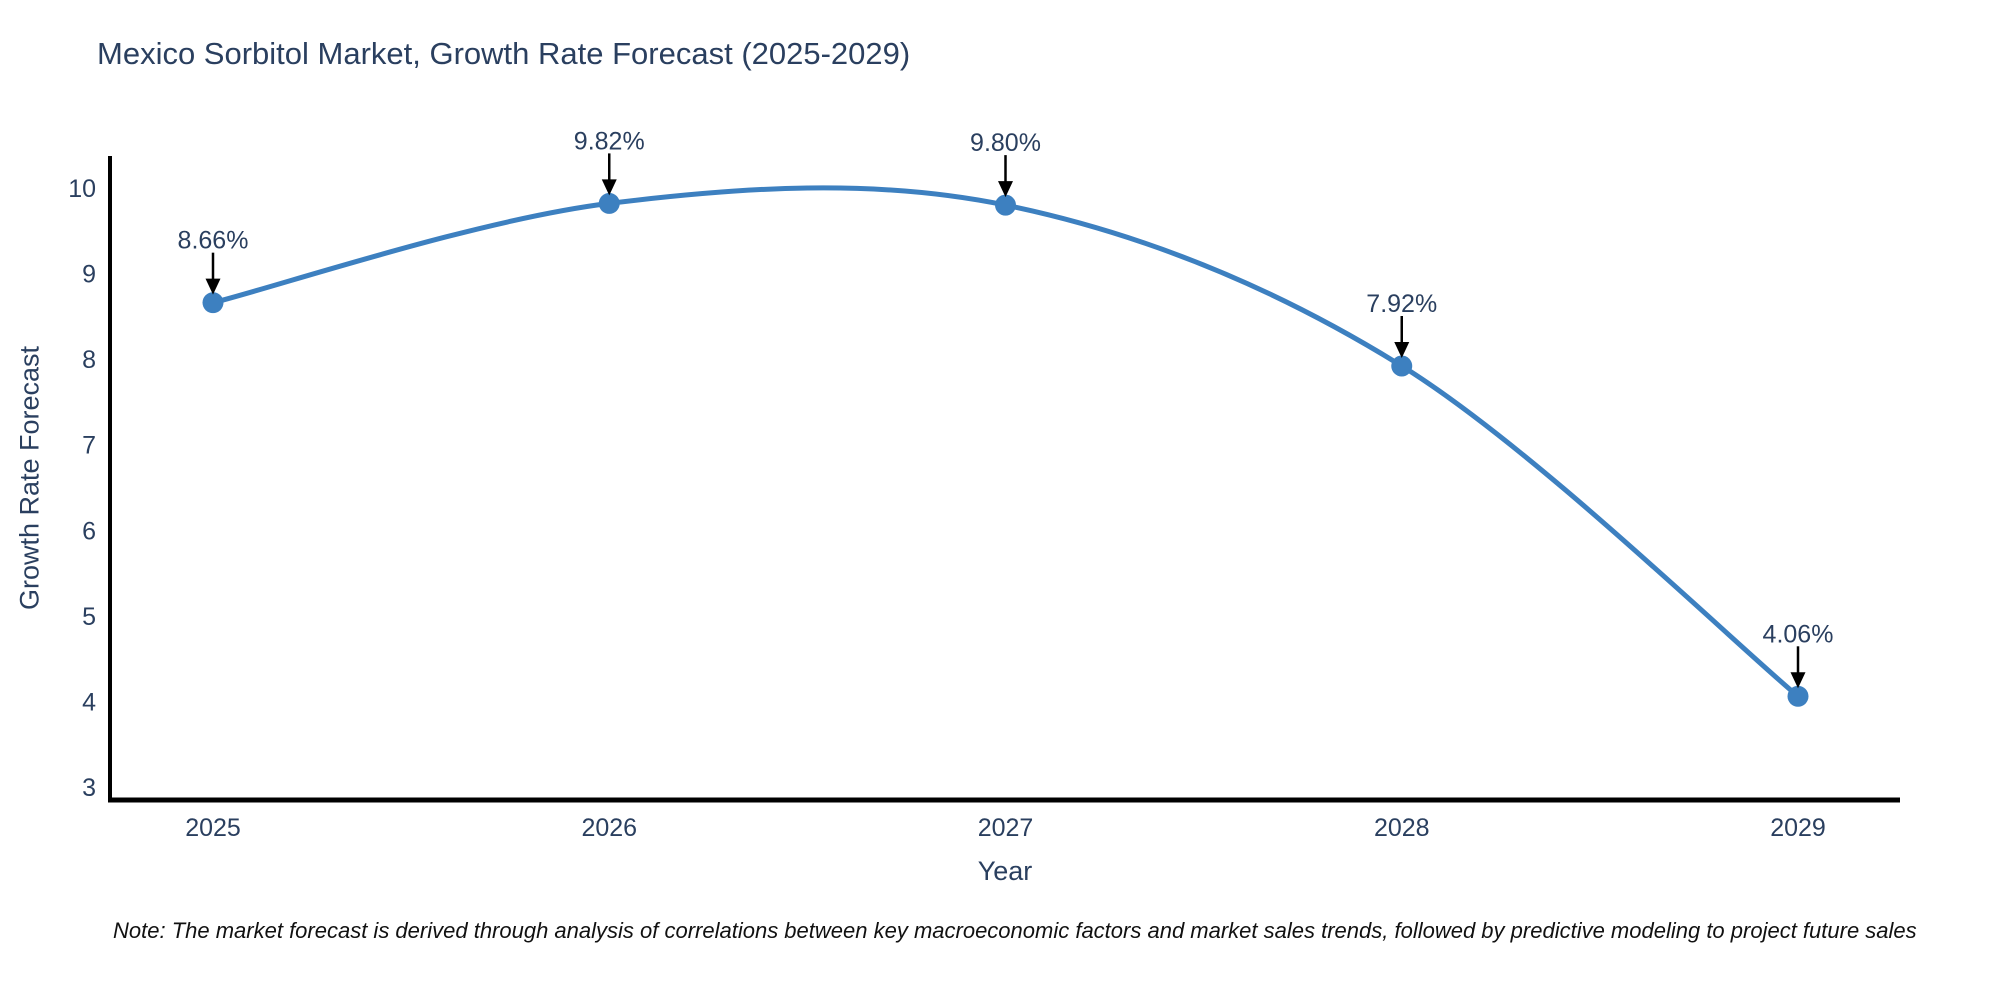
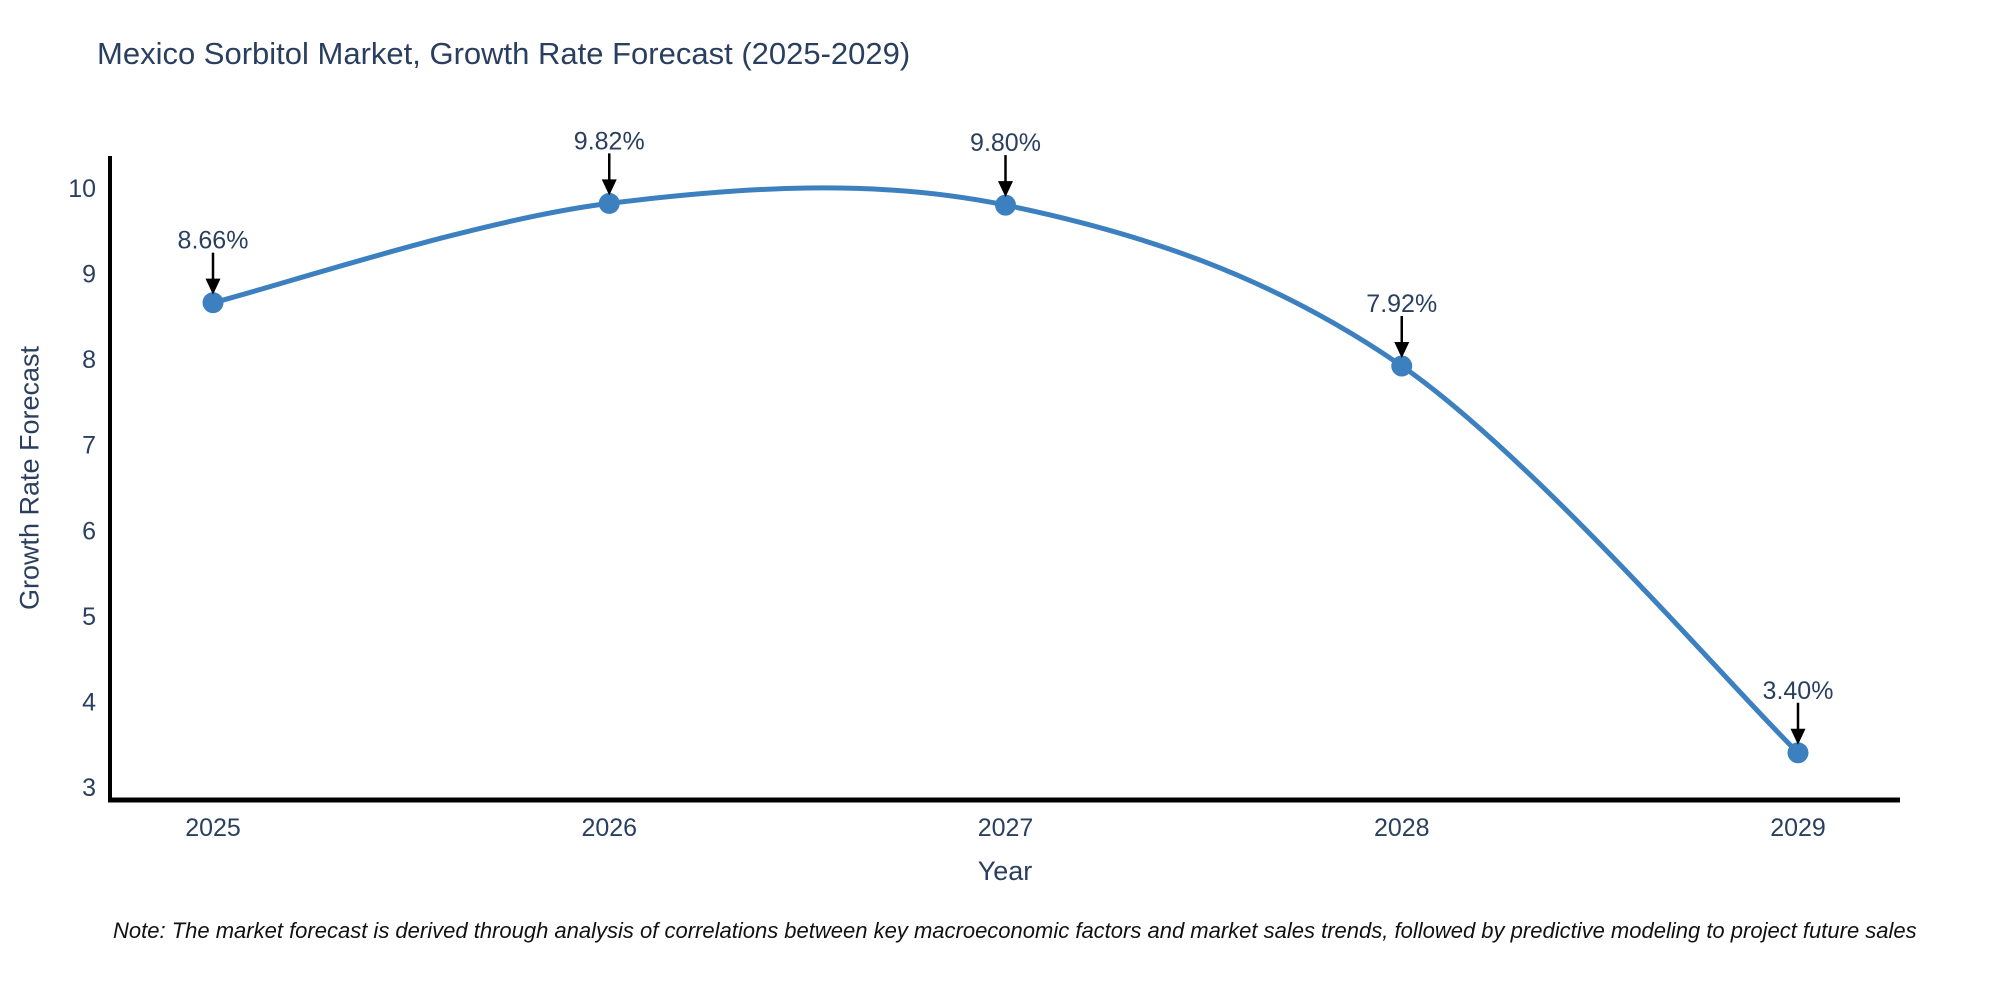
2029: 4.06% -> 3.40%
